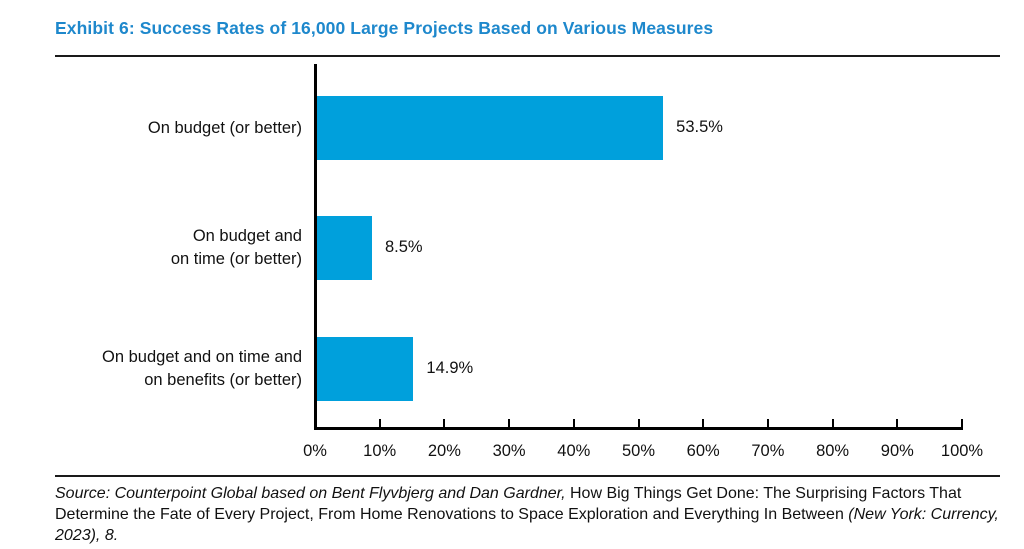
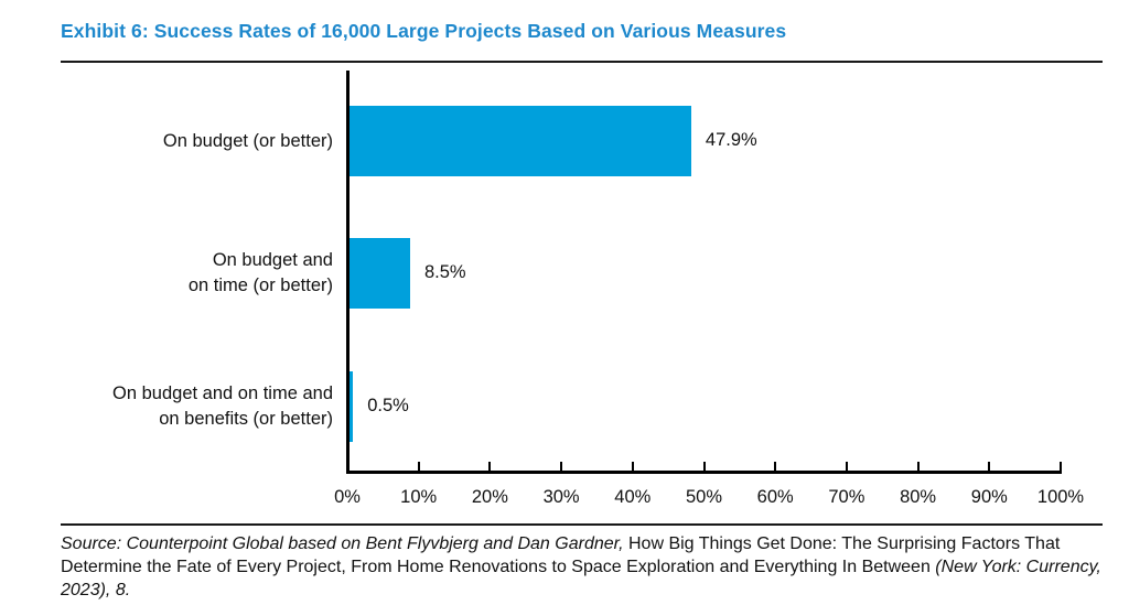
On budget (or better): 53.5% -> 47.9%
On budget and on time and on benefits (or better): 14.9% -> 0.5%
